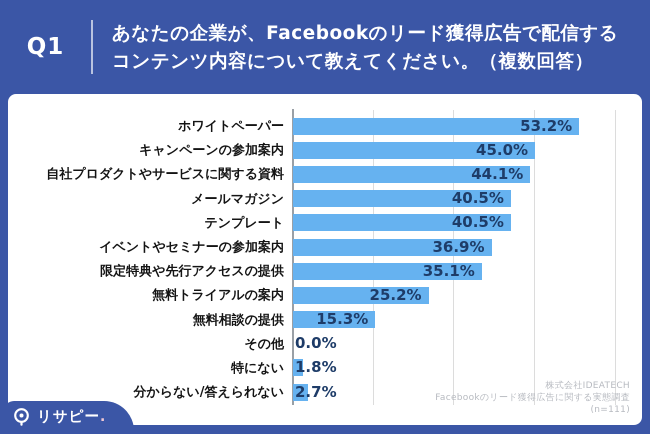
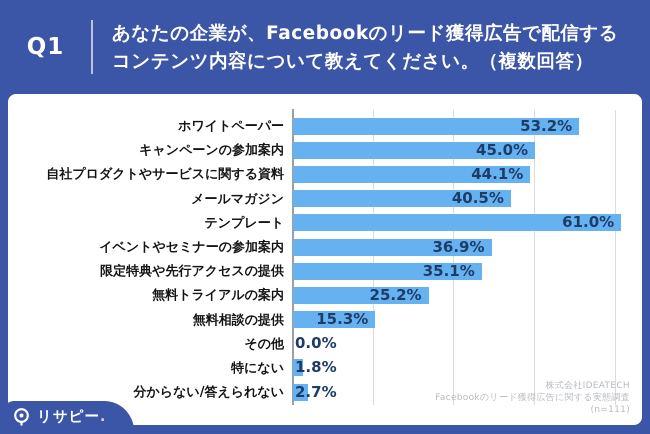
テンプレート: 40.5% -> 61.0%
